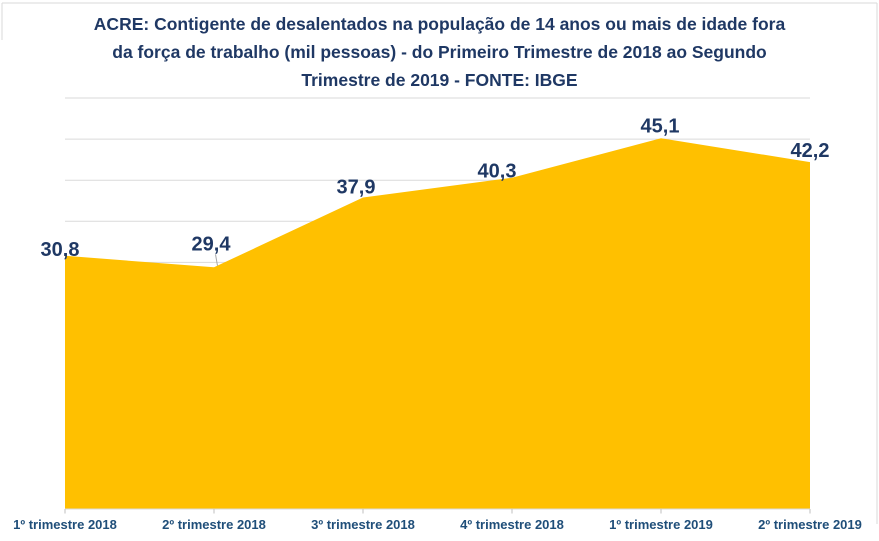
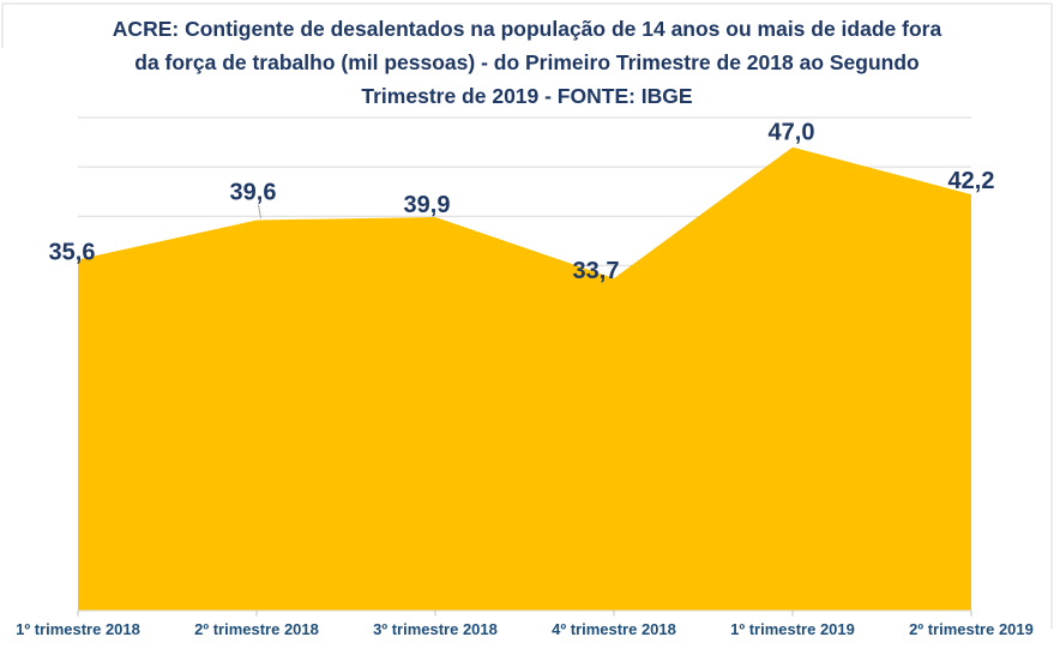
1º trimestre 2018: 30,8 -> 35,6
2º trimestre 2018: 29,4 -> 39,6
3º trimestre 2018: 37,9 -> 39,9
4º trimestre 2018: 40,3 -> 33,7
1º trimestre 2019: 45,1 -> 47,0
